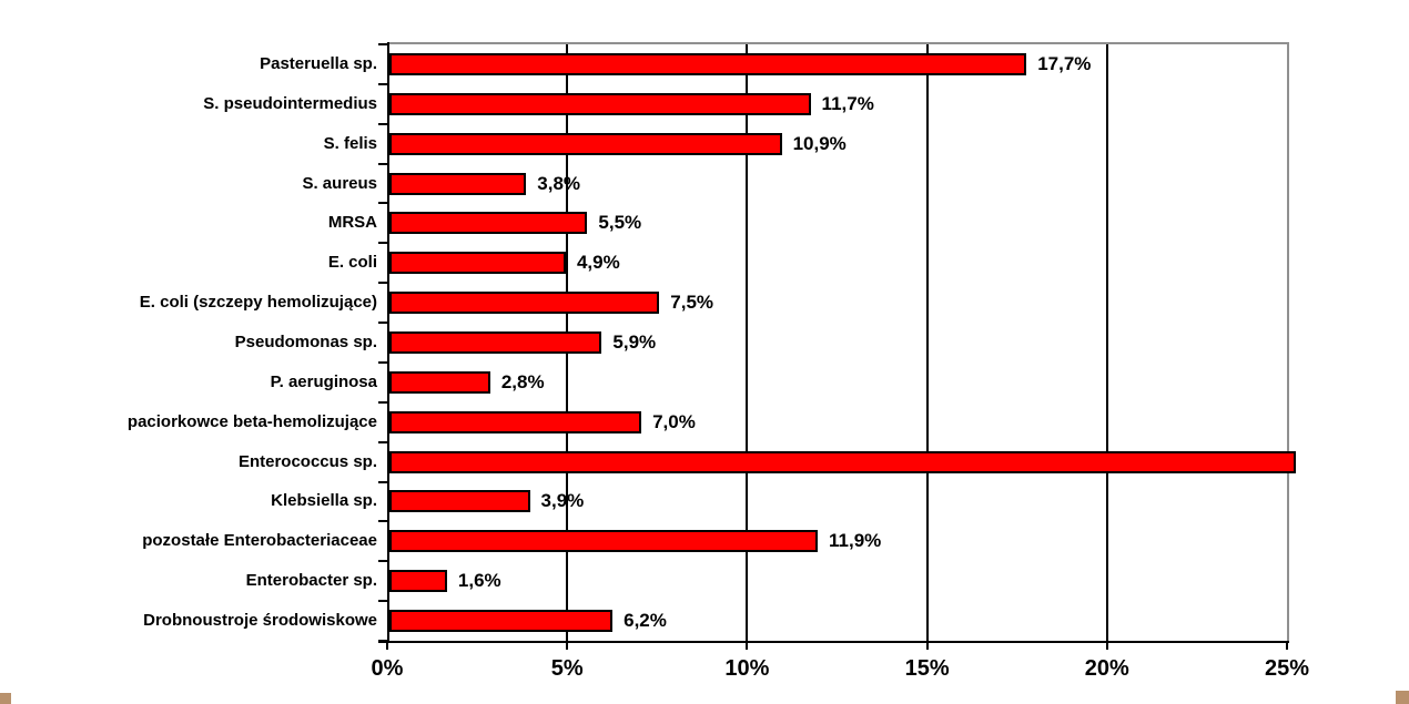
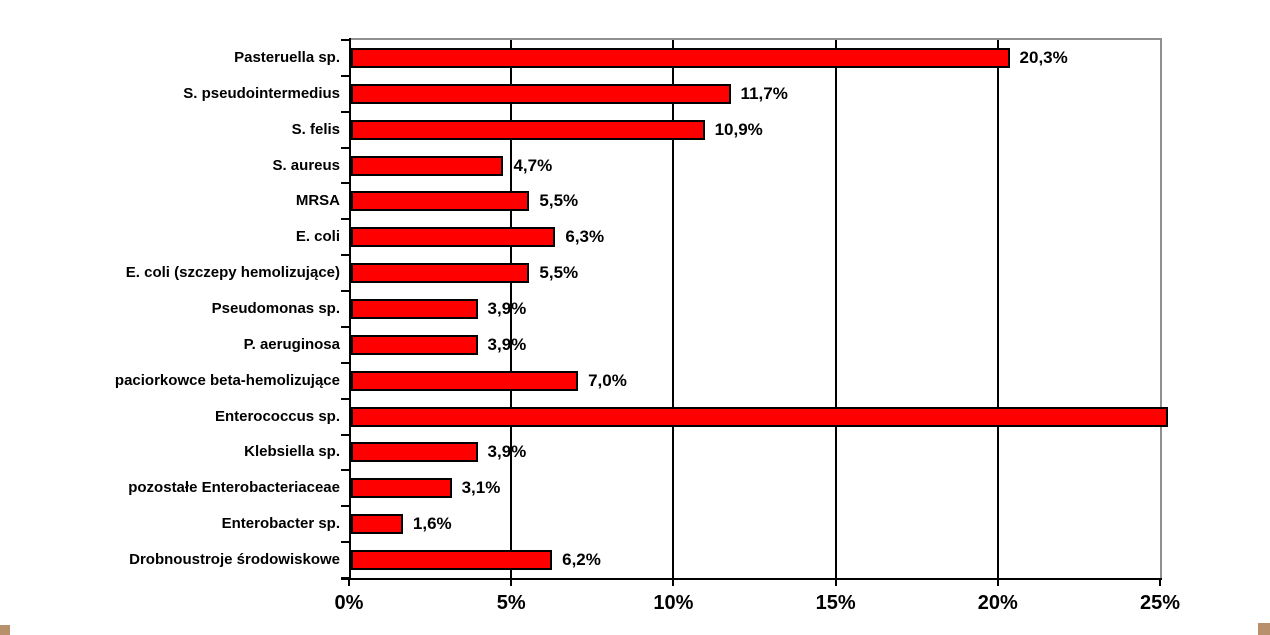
Pasteruella sp.: 17,7% -> 20,3%
S. aureus: 3,8% -> 4,7%
E. coli: 4,9% -> 6,3%
E. coli (szczepy hemolizujące): 7,5% -> 5,5%
Pseudomonas sp.: 5,9% -> 3,9%
P. aeruginosa: 2,8% -> 3,9%
pozostałe Enterobacteriaceae: 11,9% -> 3,1%
